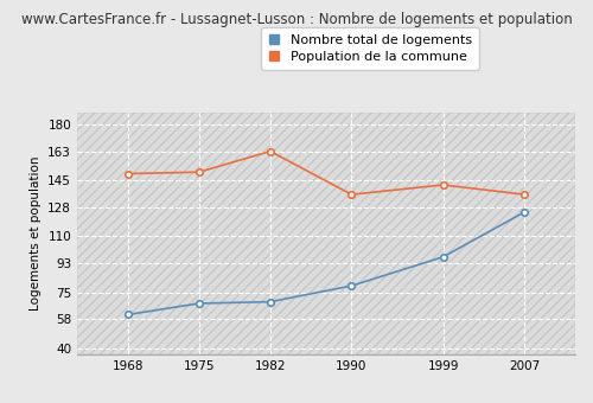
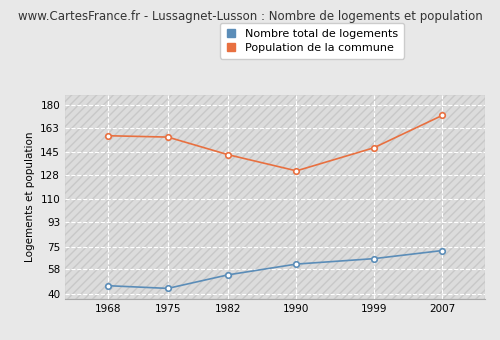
Nombre total de logements/1968: 61 -> 46
Population de la commune/1968: 149 -> 157
Nombre total de logements/1975: 68 -> 44
Population de la commune/1975: 150 -> 156
Nombre total de logements/1982: 69 -> 54
Population de la commune/1982: 163 -> 143
Nombre total de logements/1990: 79 -> 62
Population de la commune/1990: 136 -> 131
Nombre total de logements/1999: 97 -> 66
Population de la commune/1999: 142 -> 148
Nombre total de logements/2007: 125 -> 72
Population de la commune/2007: 136 -> 172
